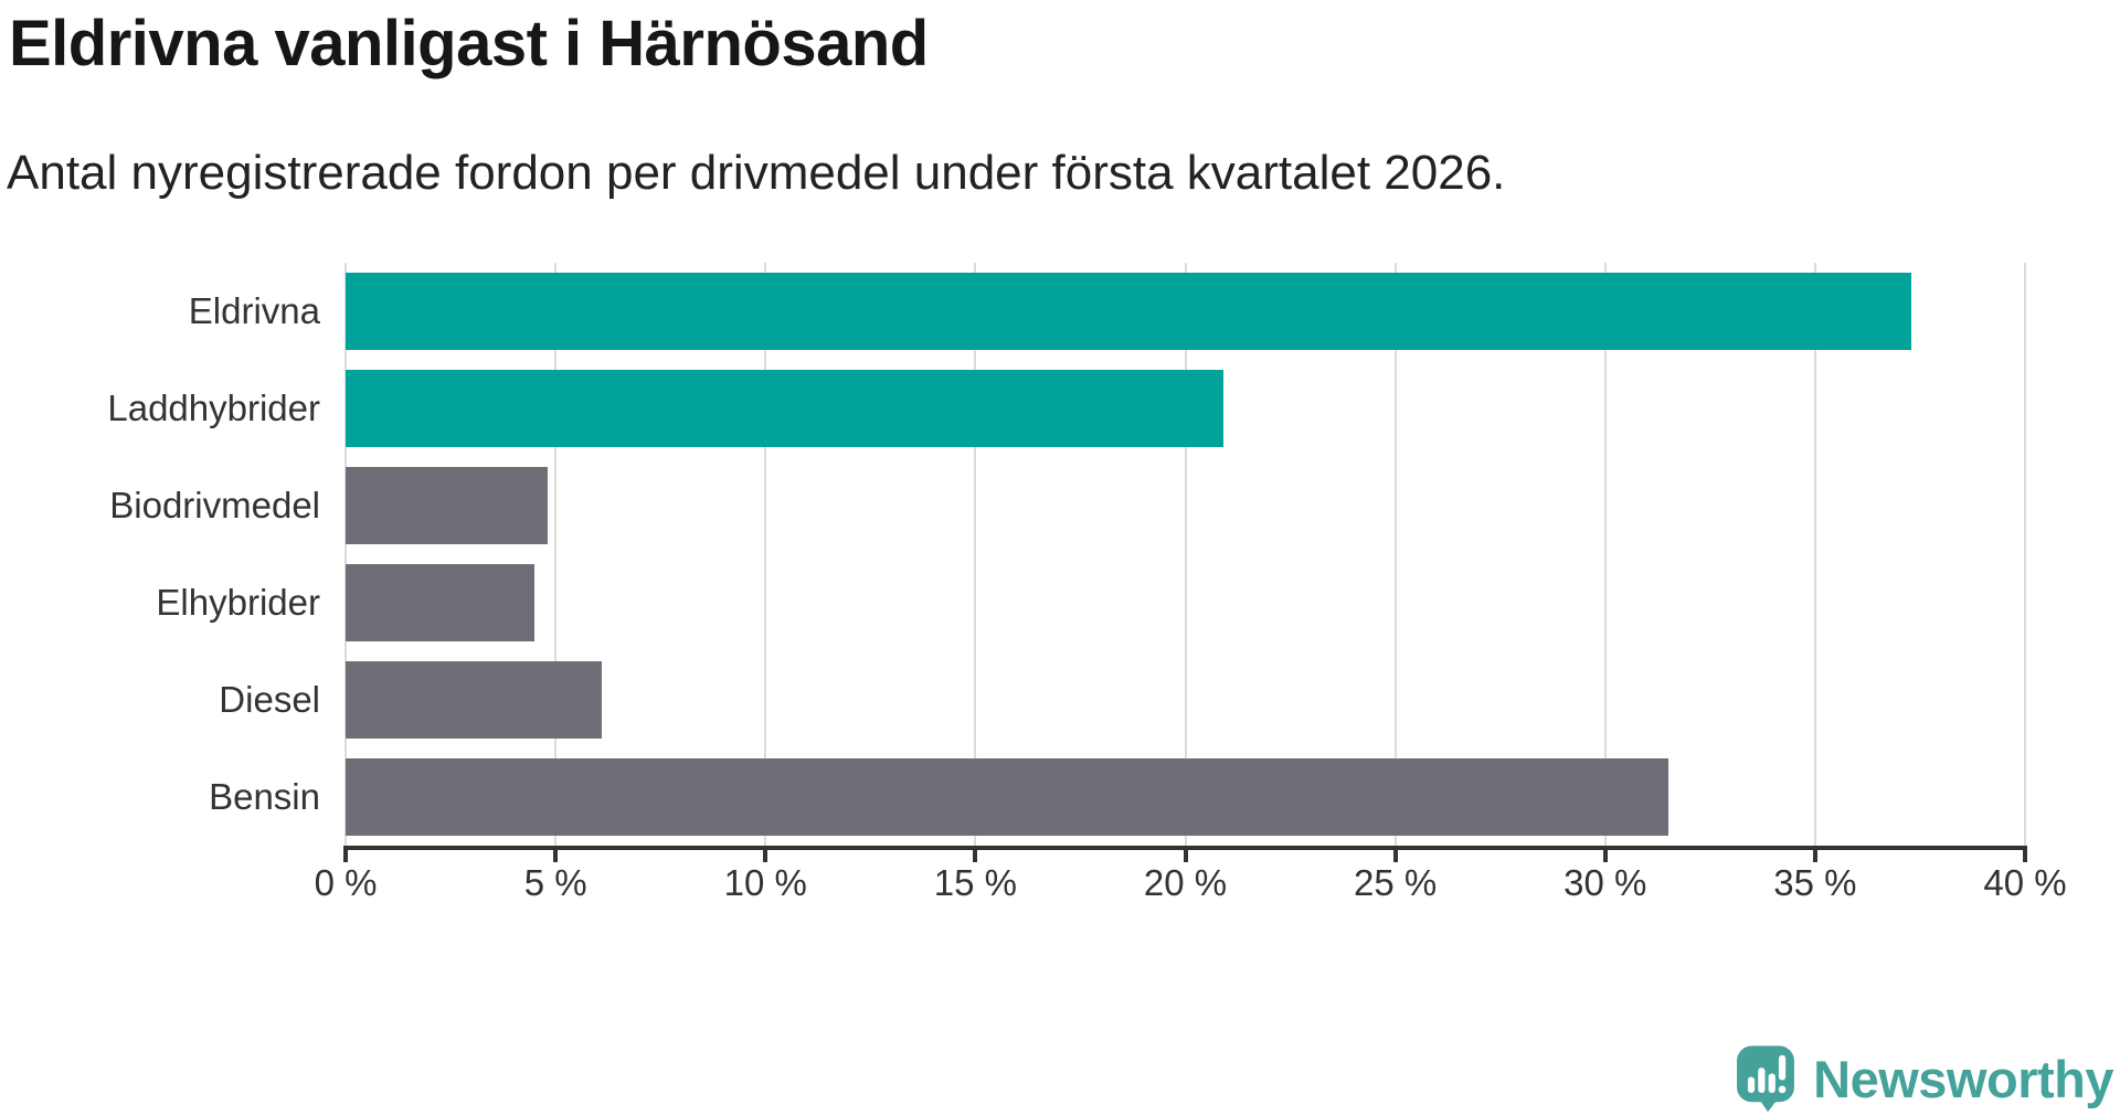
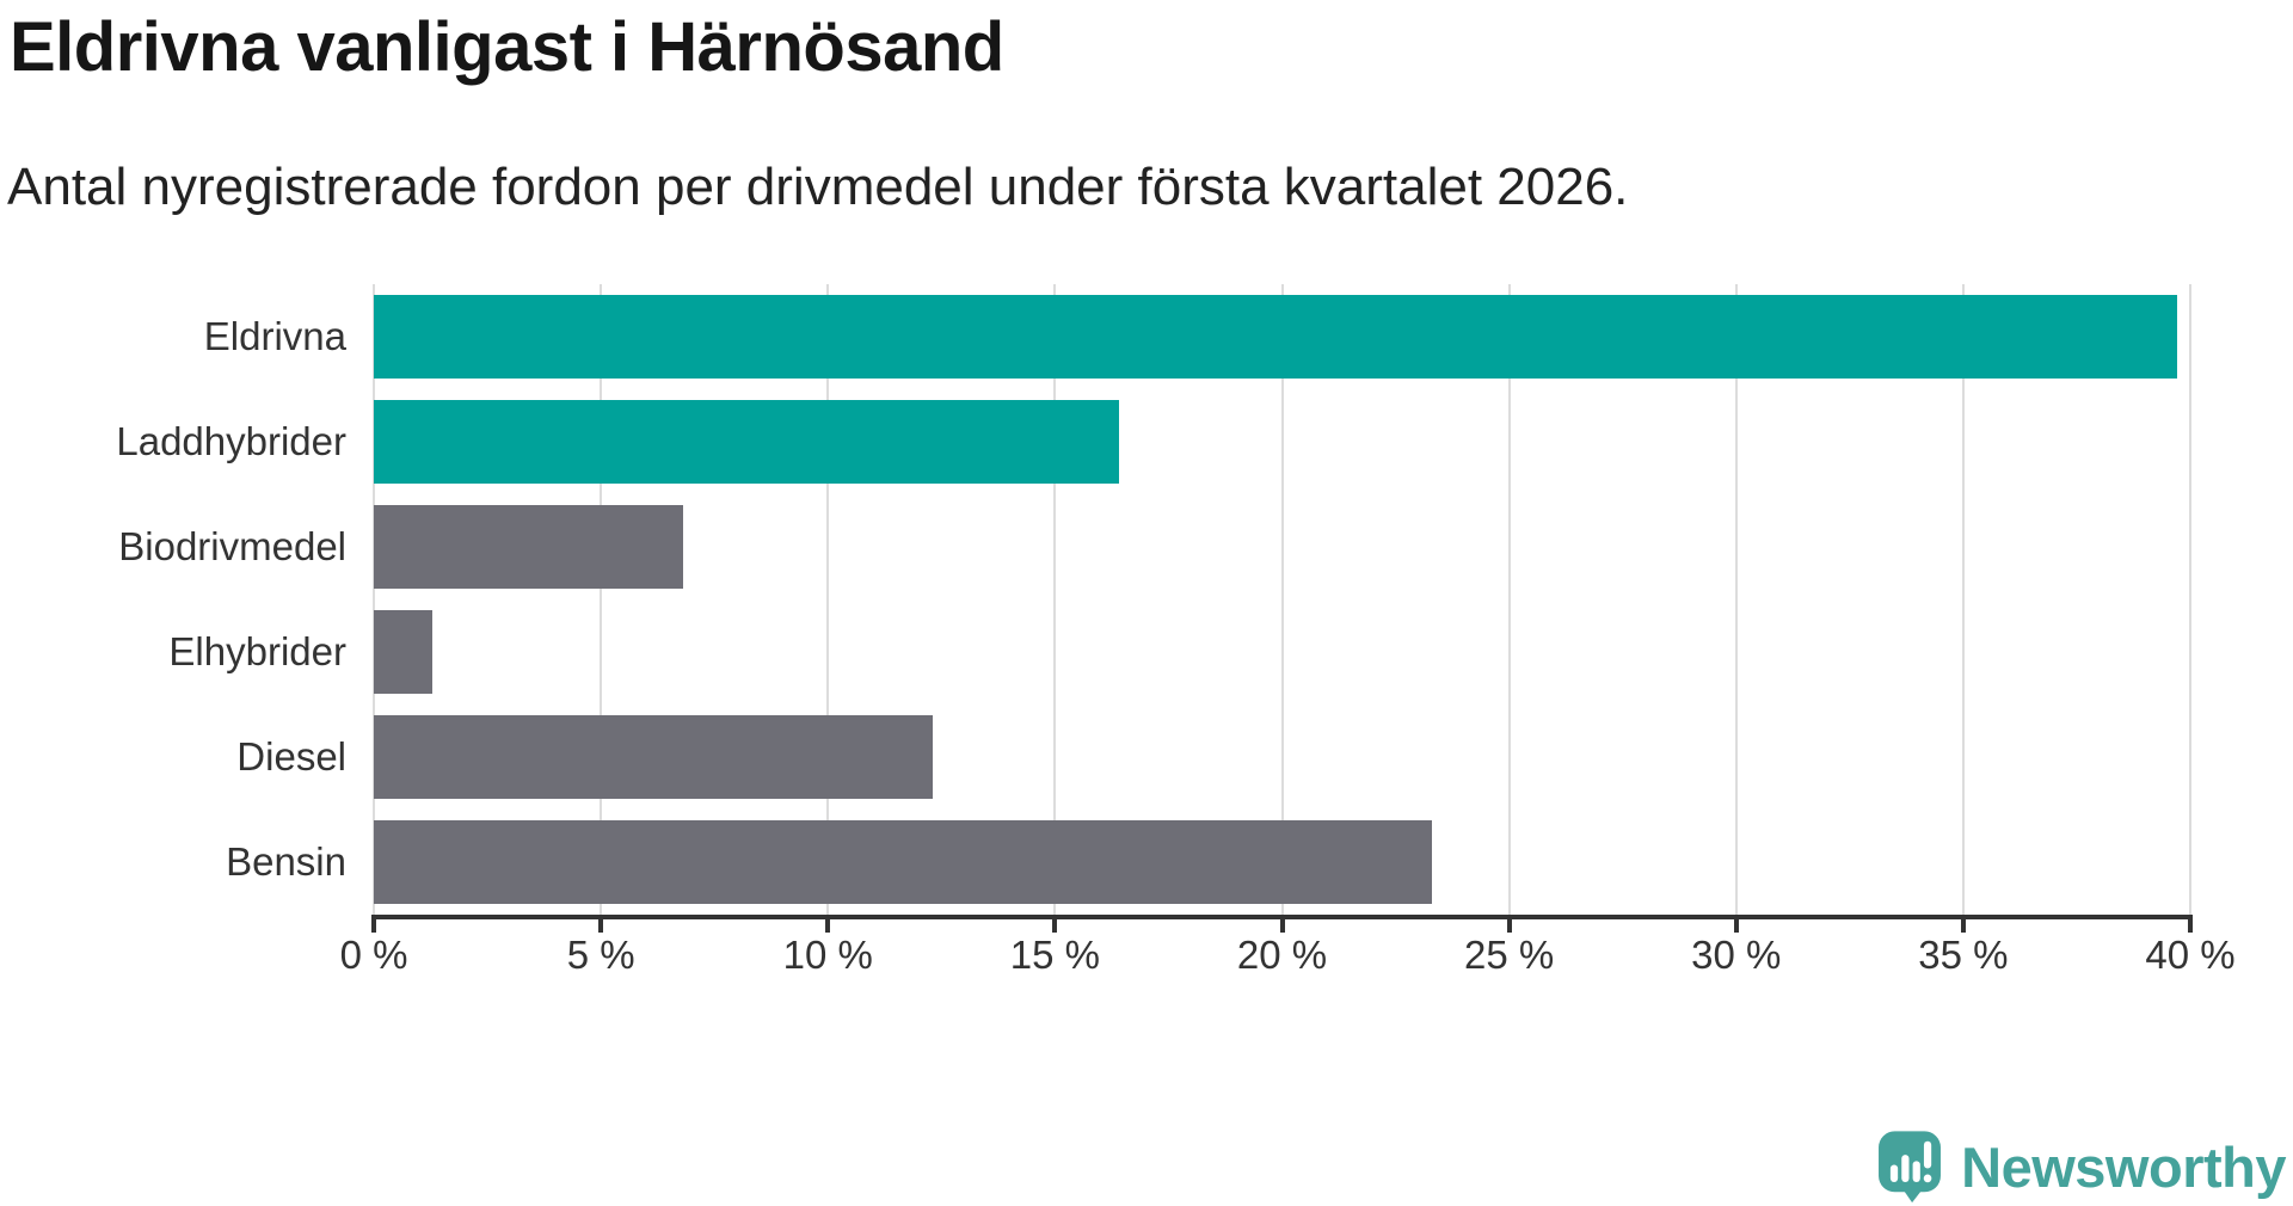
Eldrivna: 37.3% -> 39.7%
Laddhybrider: 20.9% -> 16.4%
Biodrivmedel: 4.8% -> 6.8%
Elhybrider: 4.5% -> 1.3%
Diesel: 6.1% -> 12.3%
Bensin: 31.5% -> 23.3%
